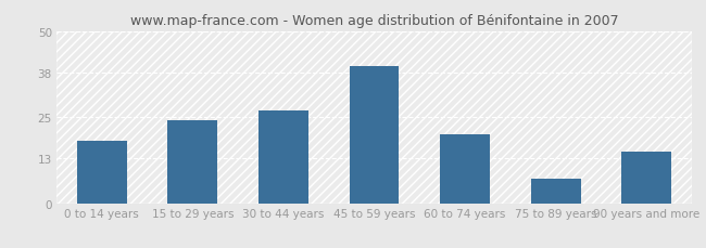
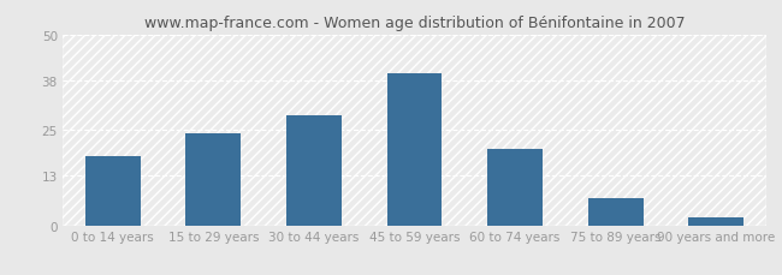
30 to 44 years: 27 -> 29
90 years and more: 15 -> 2
